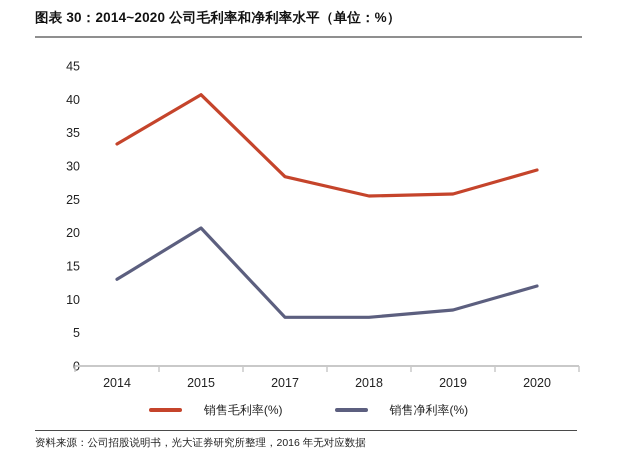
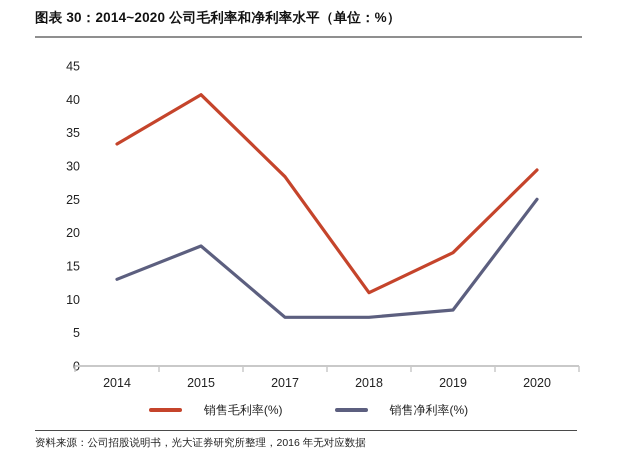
销售净利率(%)/2015: 21 -> 18
销售毛利率(%)/2018: 26 -> 11
销售毛利率(%)/2019: 26 -> 17
销售净利率(%)/2020: 12 -> 25
